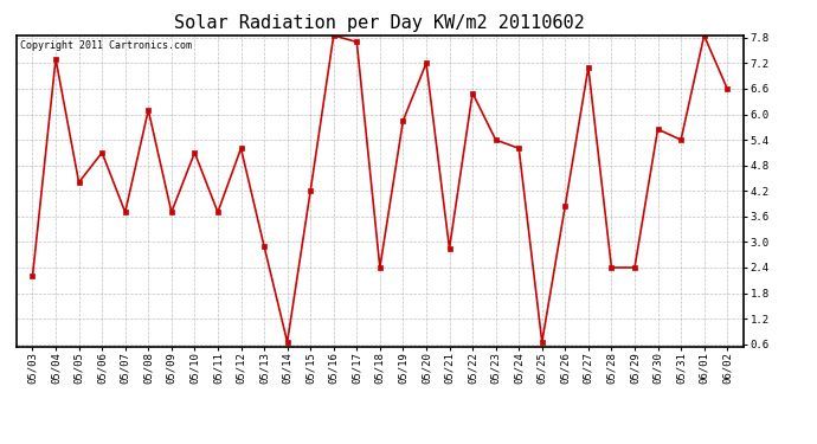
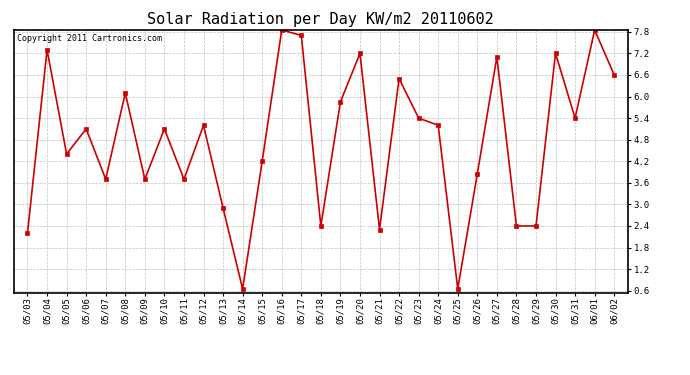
05/21: 2.85 -> 2.30
05/30: 5.65 -> 7.20
